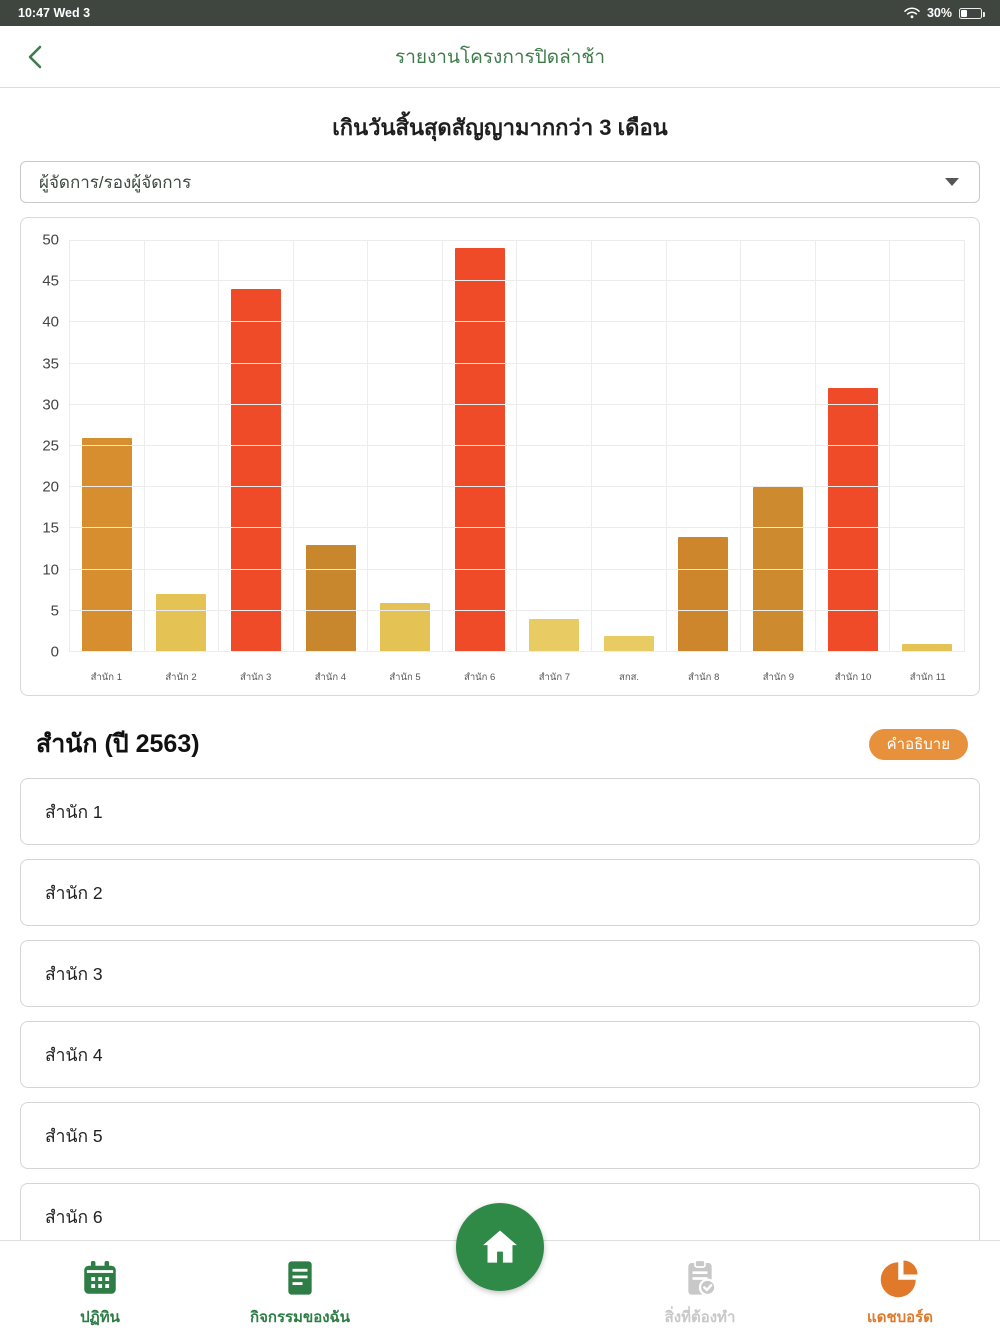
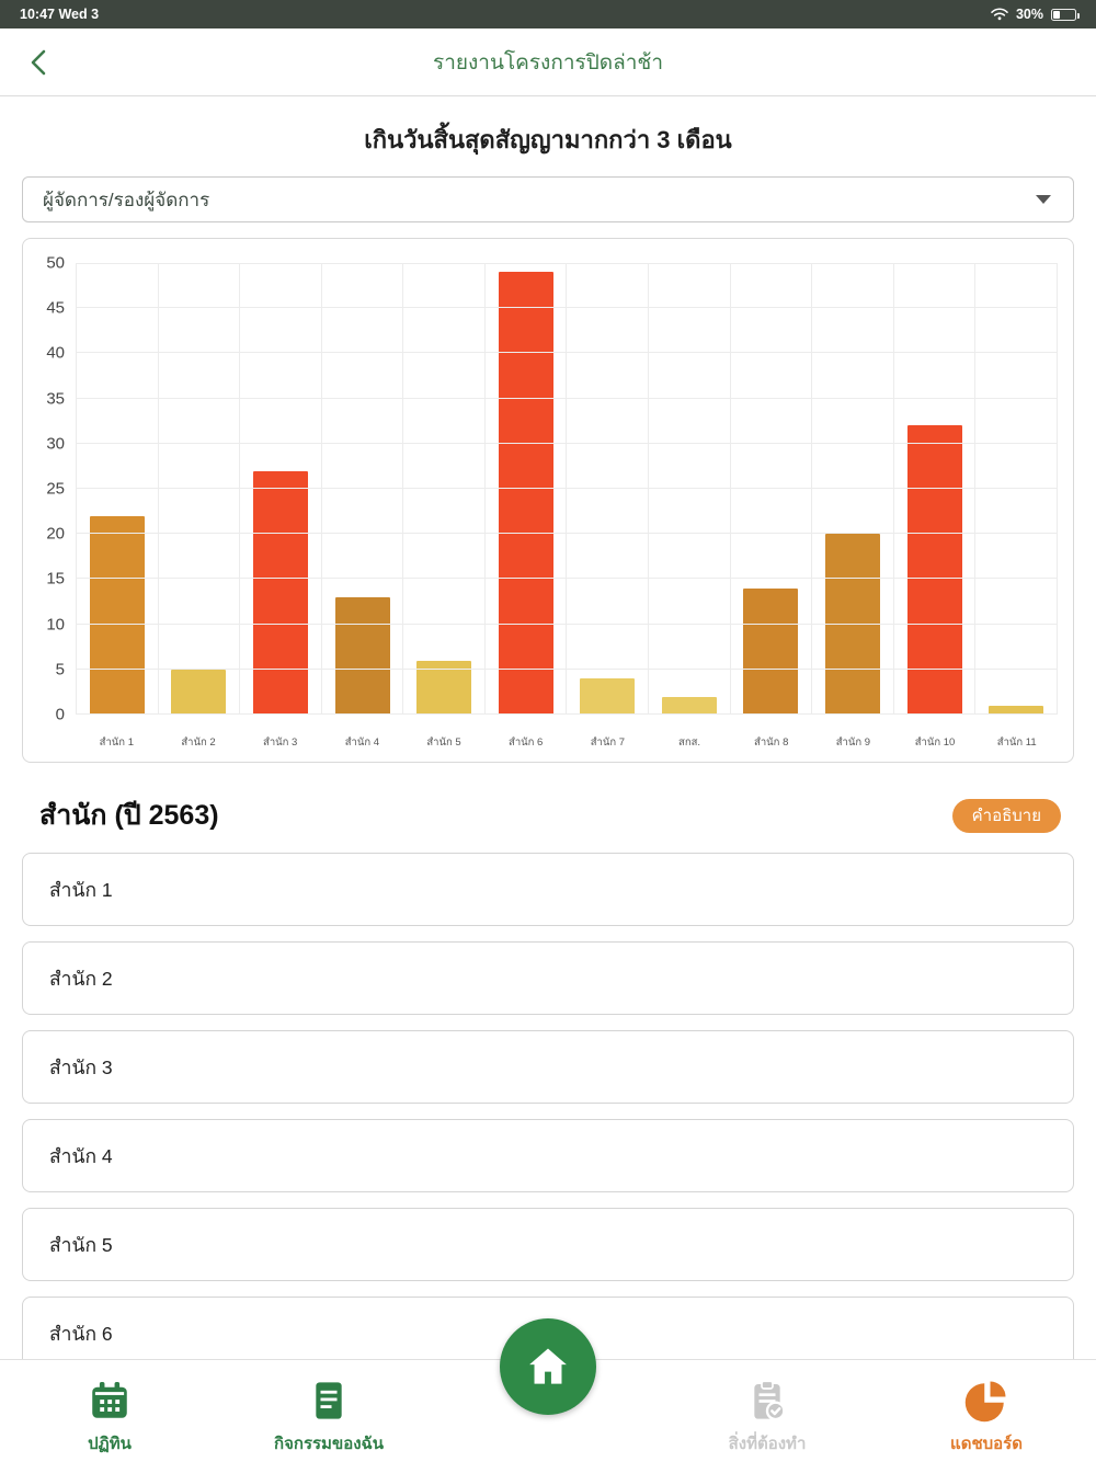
สำนัก 1: 26 -> 22
สำนัก 2: 7 -> 5
สำนัก 3: 44 -> 27
